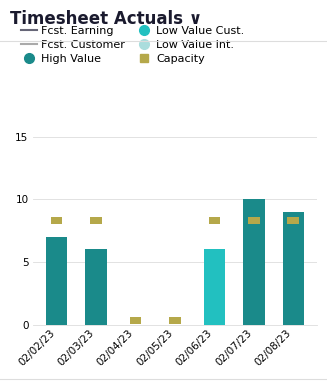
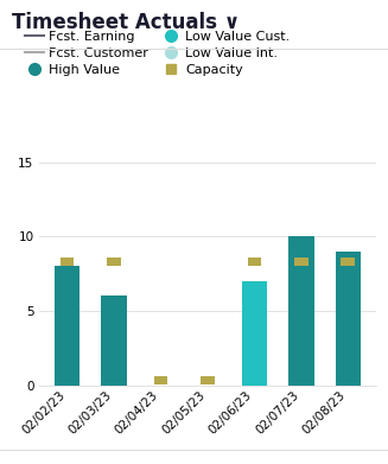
02/02/23: 7 -> 8
02/06/23: 6 -> 7
